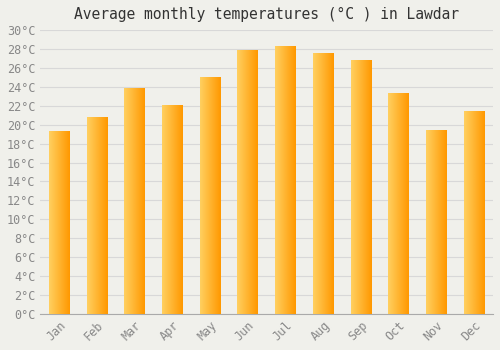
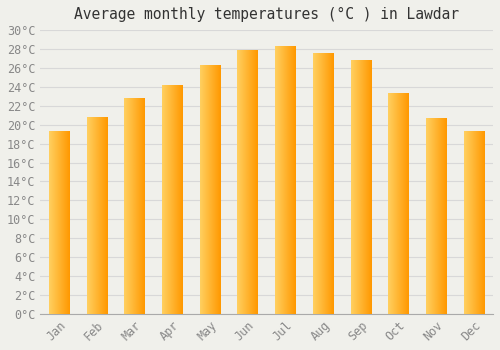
Mar: 23.8°C -> 22.8°C
Apr: 22.0°C -> 24.2°C
May: 25.0°C -> 26.3°C
Nov: 19.4°C -> 20.7°C
Dec: 21.4°C -> 19.3°C
